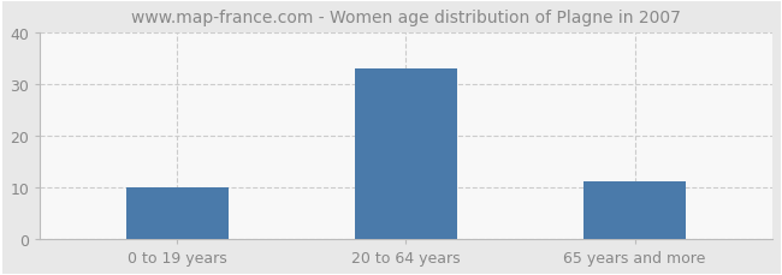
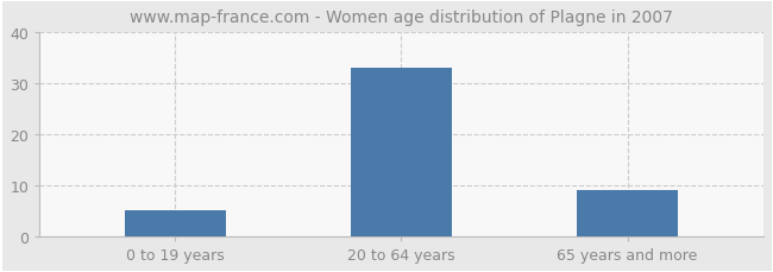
0 to 19 years: 10 -> 5
65 years and more: 11 -> 9
